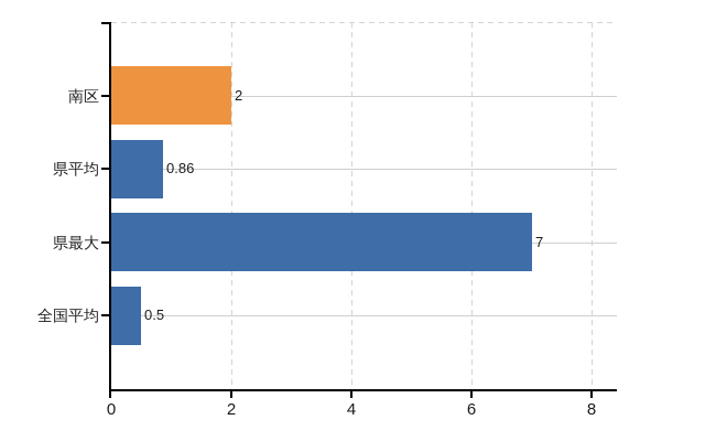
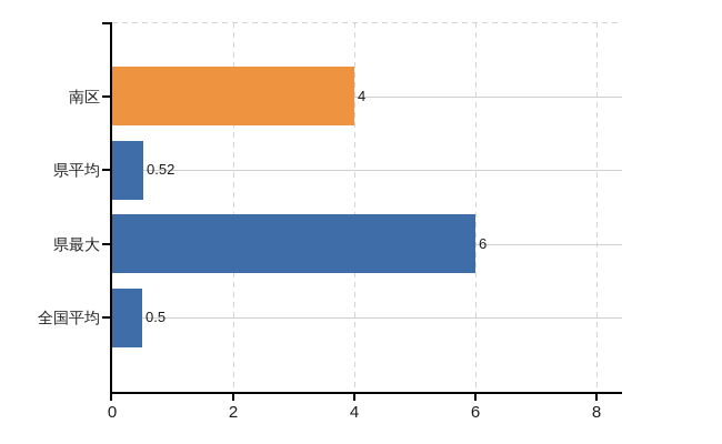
南区: 2 -> 4
県平均: 0.86 -> 0.52
県最大: 7 -> 6
